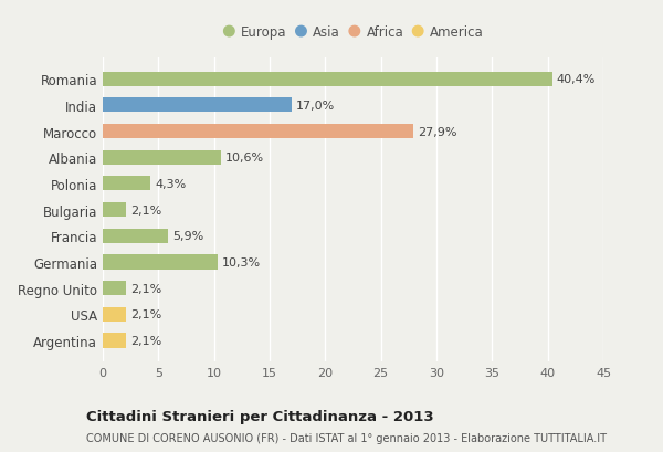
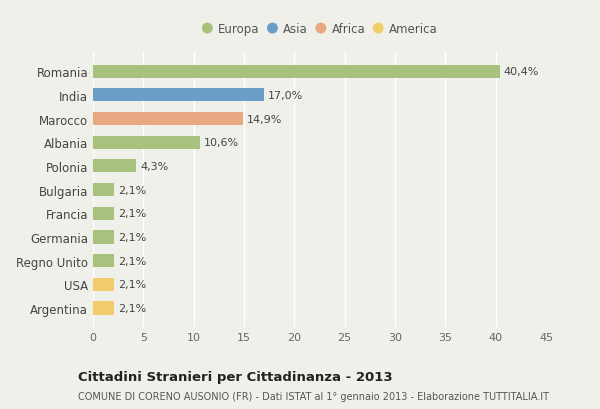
Marocco: 27,9% -> 14,9%
Francia: 5,9% -> 2,1%
Germania: 10,3% -> 2,1%
